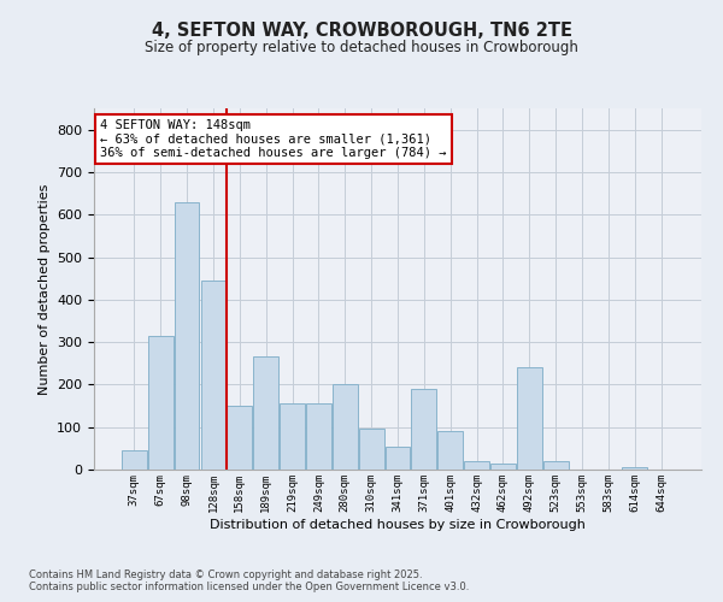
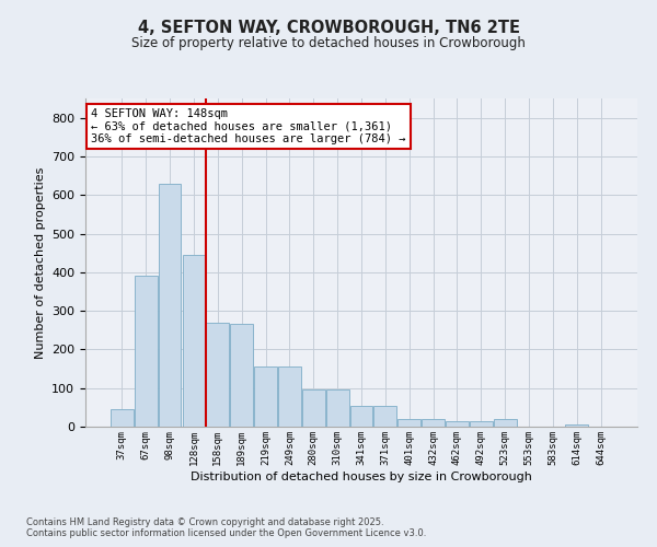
67sqm: 315 -> 390
158sqm: 150 -> 270
280sqm: 200 -> 95
371sqm: 190 -> 55
401sqm: 90 -> 20
492sqm: 240 -> 15
